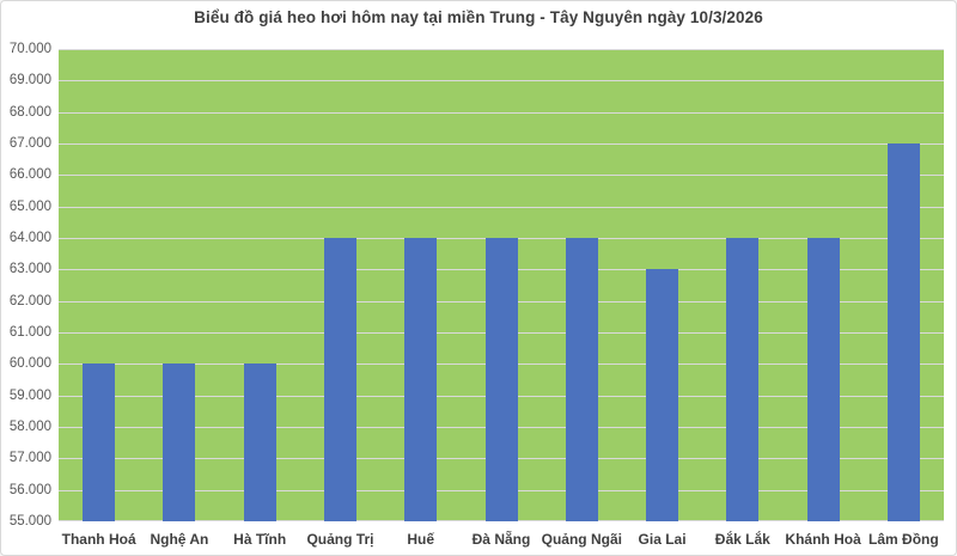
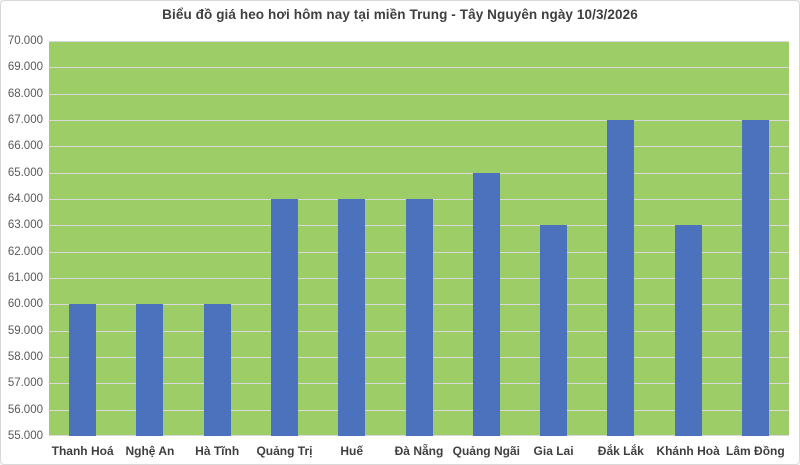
Quảng Ngãi: 64000 -> 65000
Đắk Lắk: 64000 -> 67000
Khánh Hoà: 64000 -> 63000
